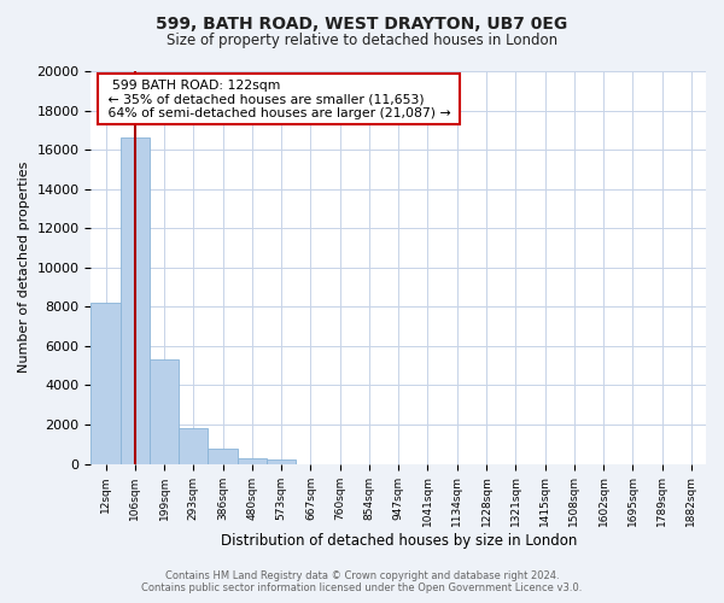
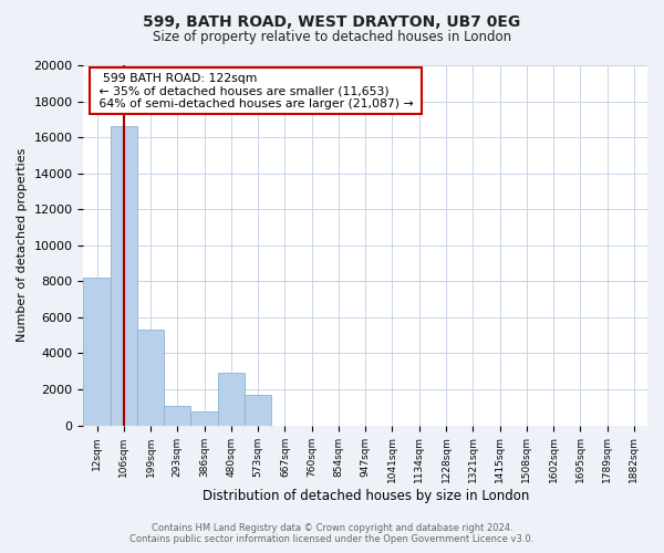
293sqm: 1800 -> 1100
480sqm: 300 -> 2900
573sqm: 200 -> 1700
